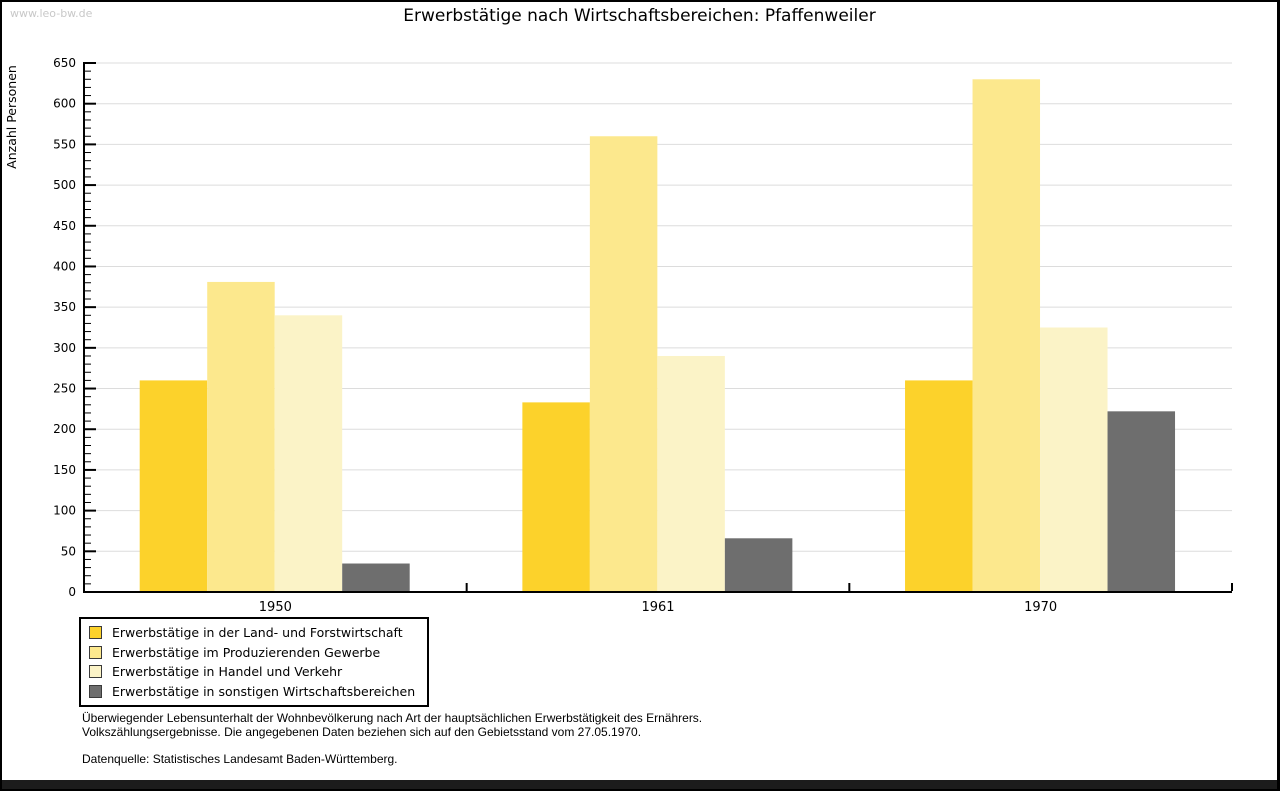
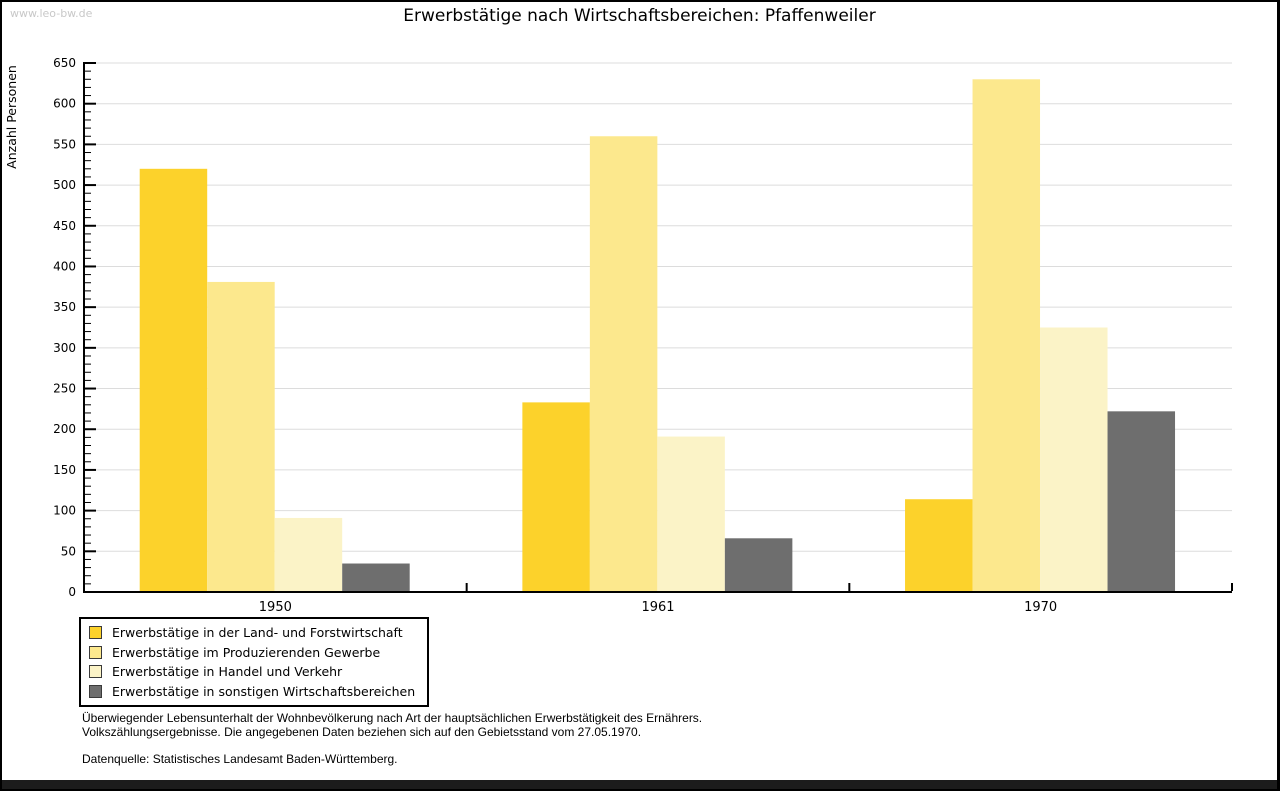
Erwerbstätige in der Land- und Forstwirtschaft/1950: 260 -> 520
Erwerbstätige in Handel und Verkehr/1950: 340 -> 90
Erwerbstätige in Handel und Verkehr/1961: 290 -> 190
Erwerbstätige in der Land- und Forstwirtschaft/1970: 260 -> 110
